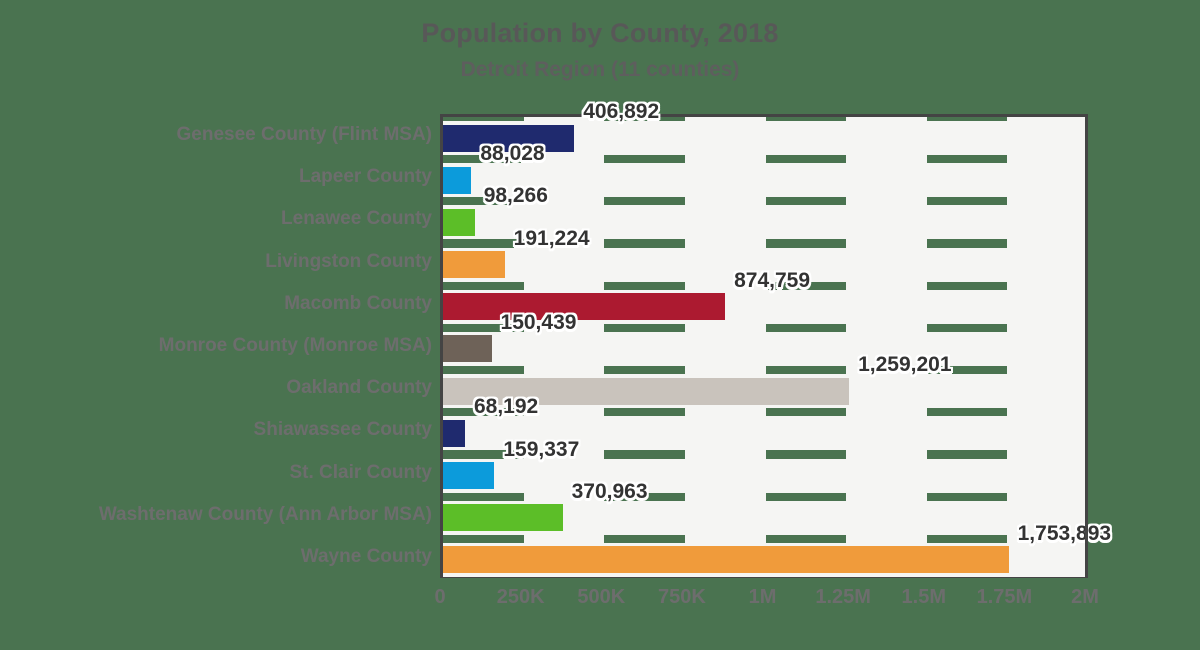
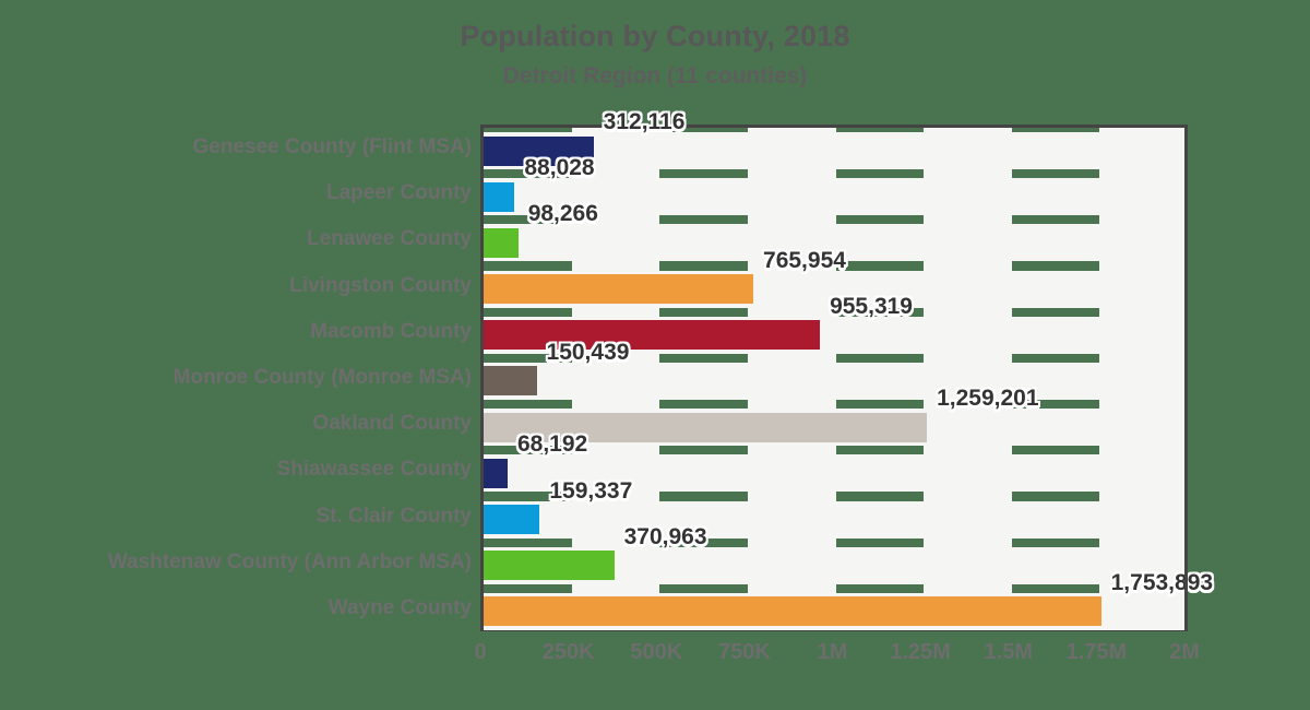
Genesee County (Flint MSA): 406,892 -> 312,116
Livingston County: 191,224 -> 765,954
Macomb County: 874,759 -> 955,319
